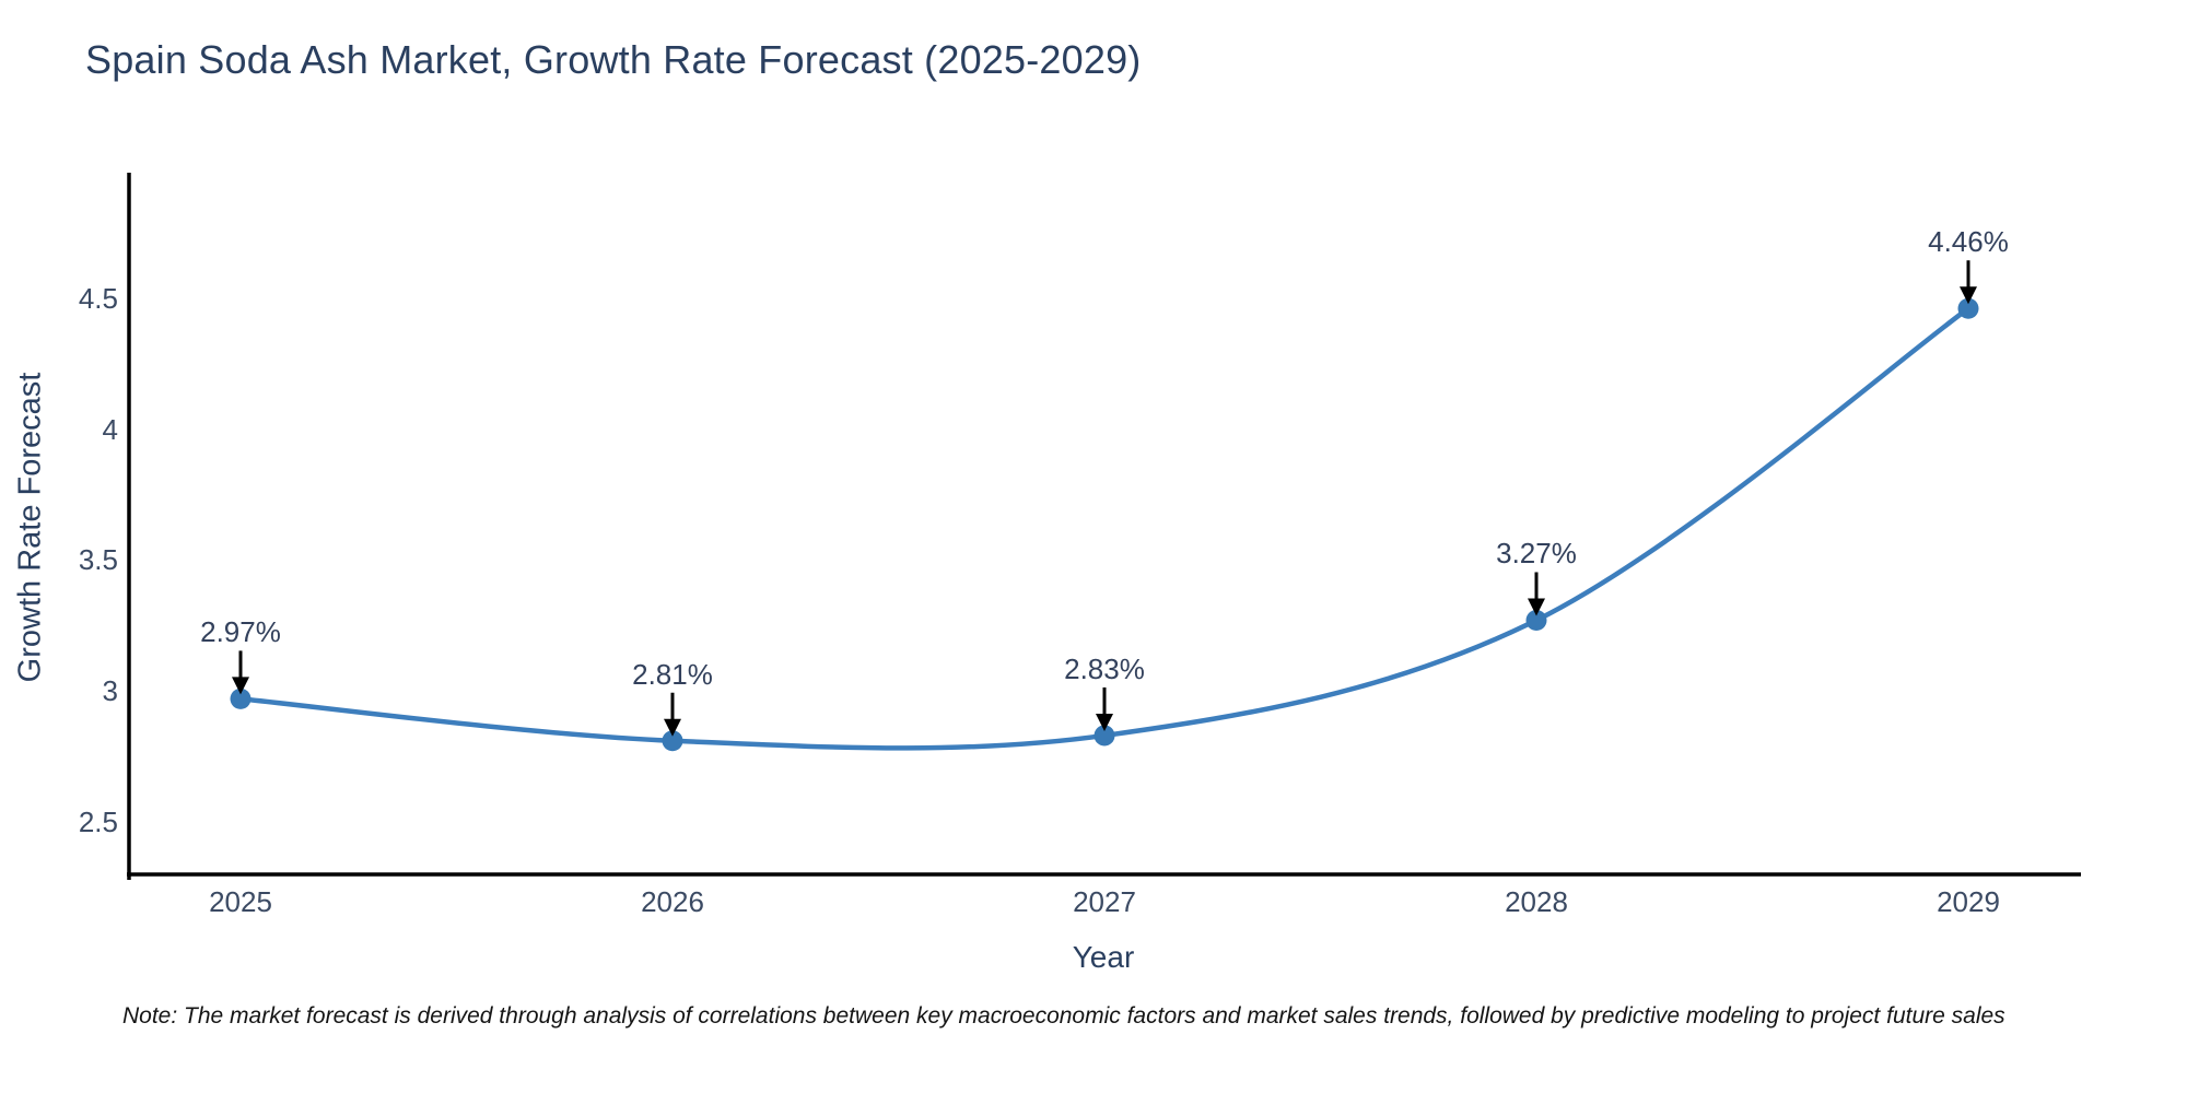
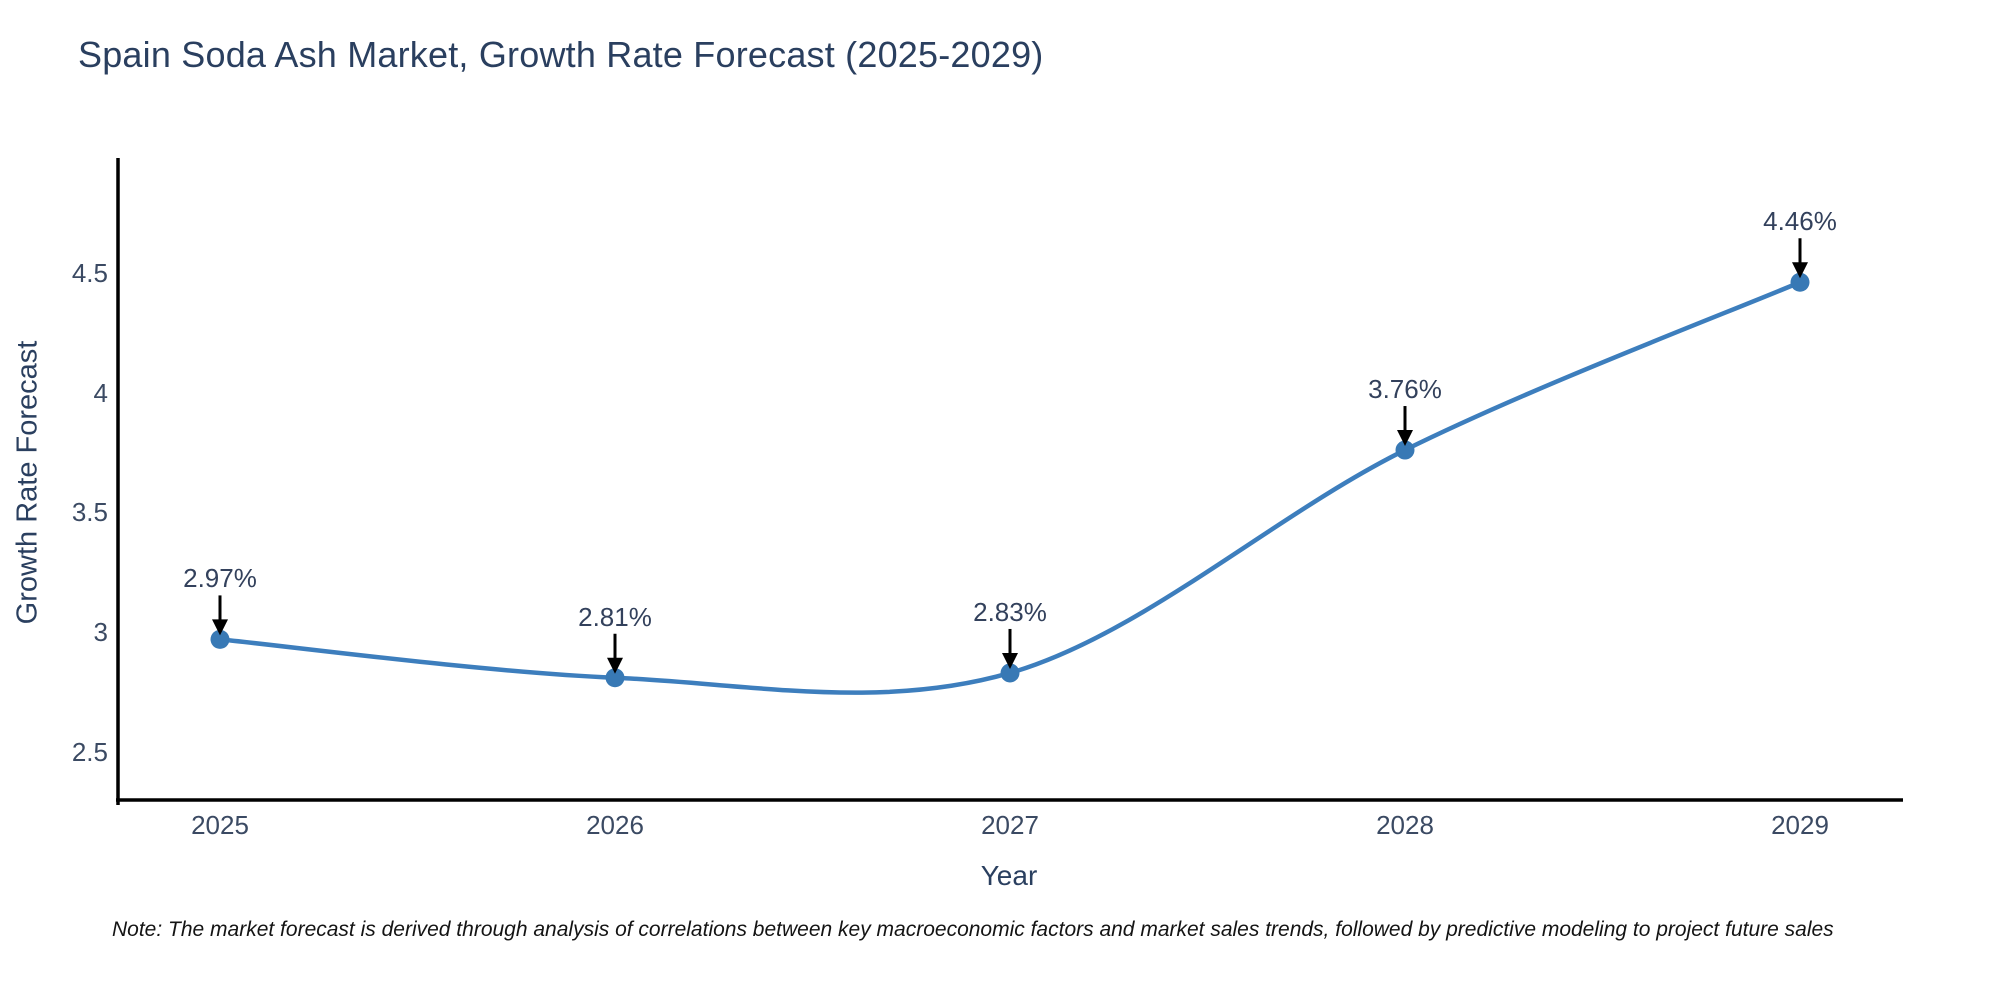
2028: 3.27% -> 3.76%
